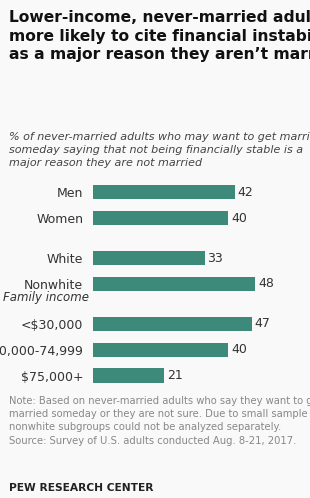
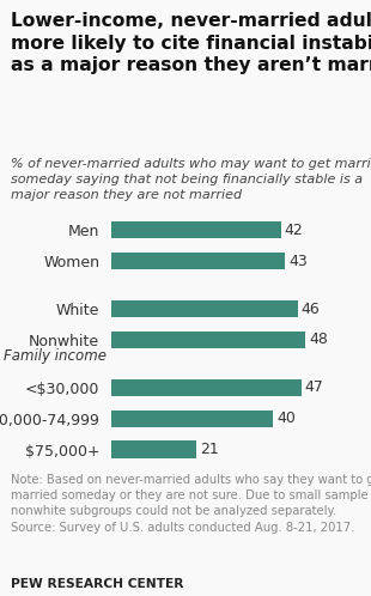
Women: 40 -> 43
White: 33 -> 46
